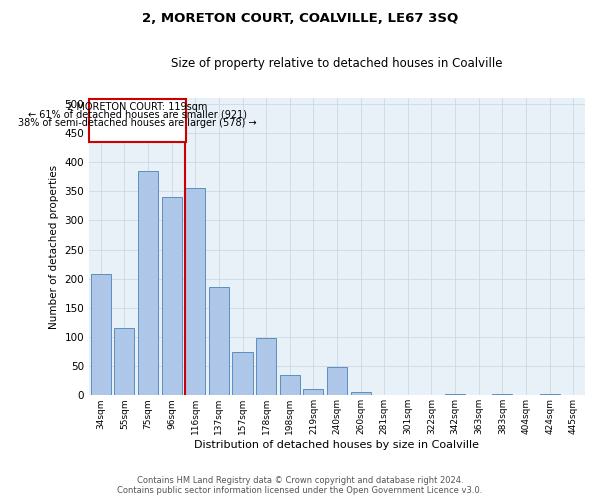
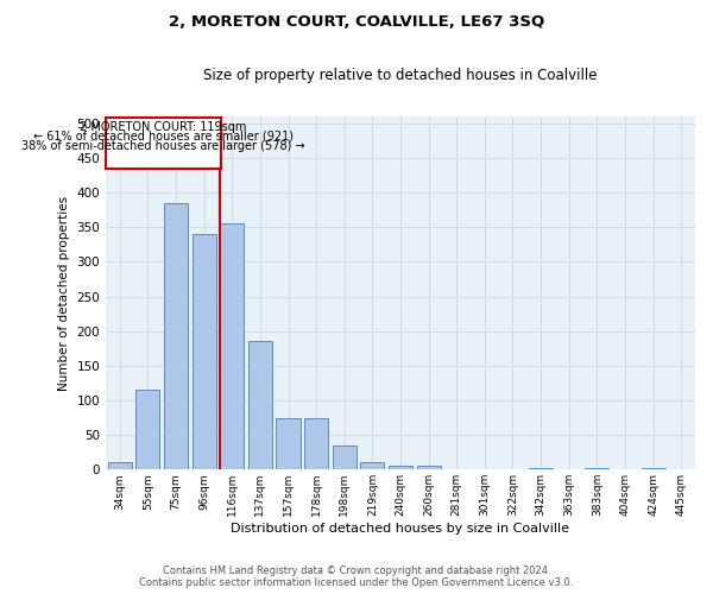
34sqm: 208 -> 10
178sqm: 98 -> 75
240sqm: 48 -> 5
